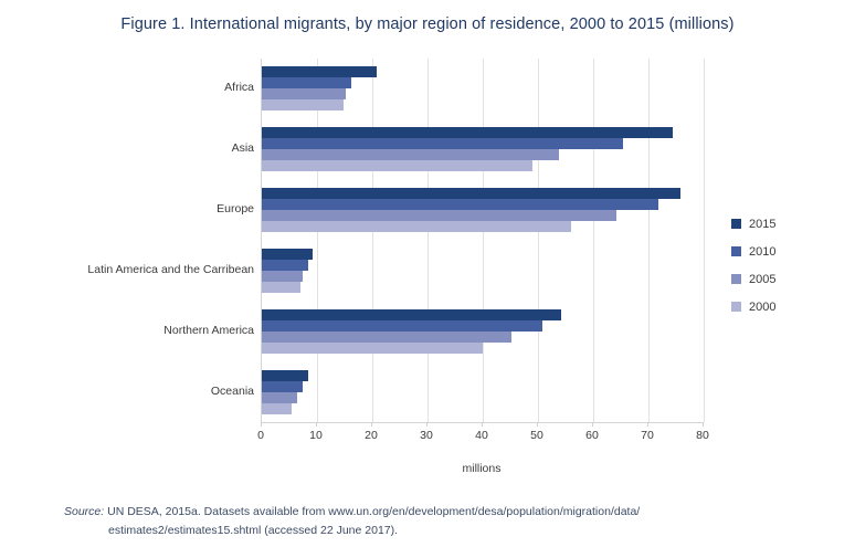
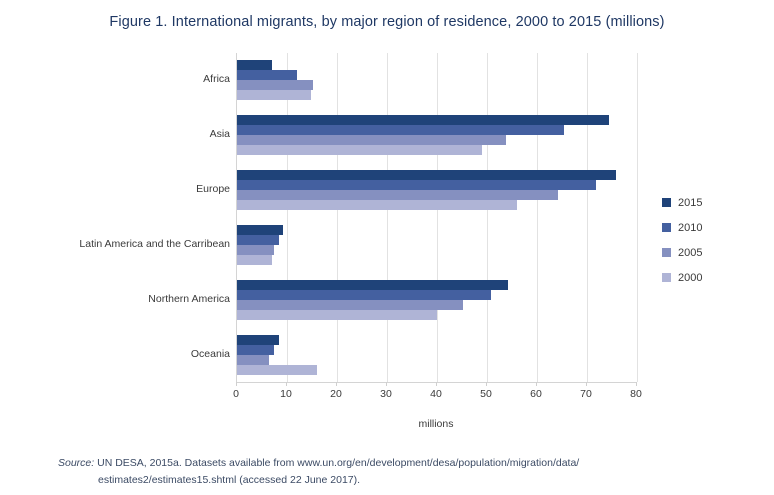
2015/Africa: 21 -> 7
2010/Africa: 16 -> 12
2000/Oceania: 5 -> 16
